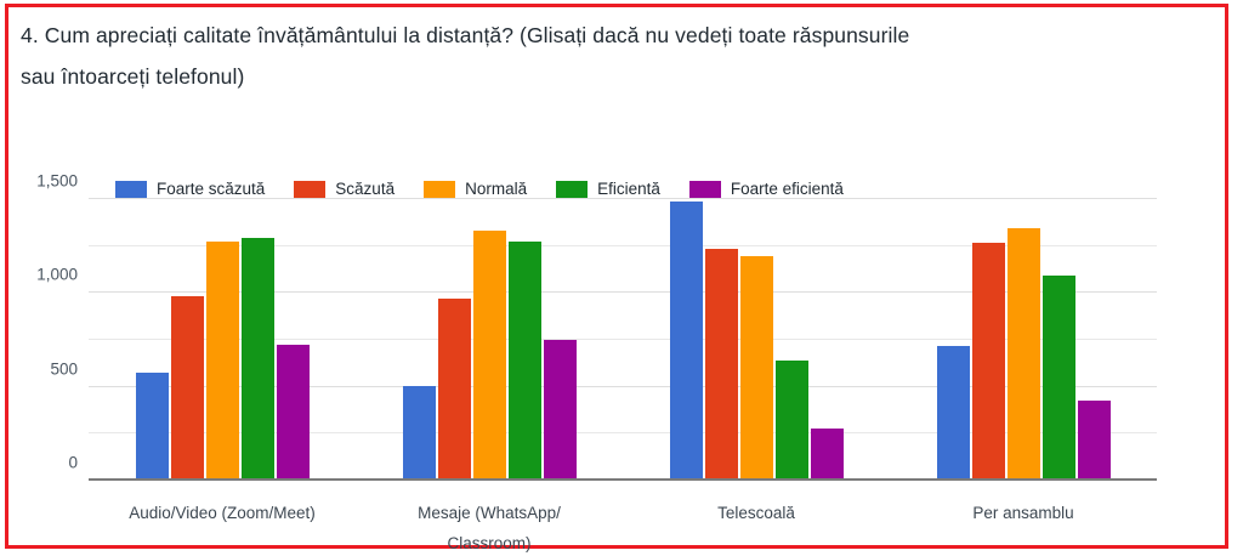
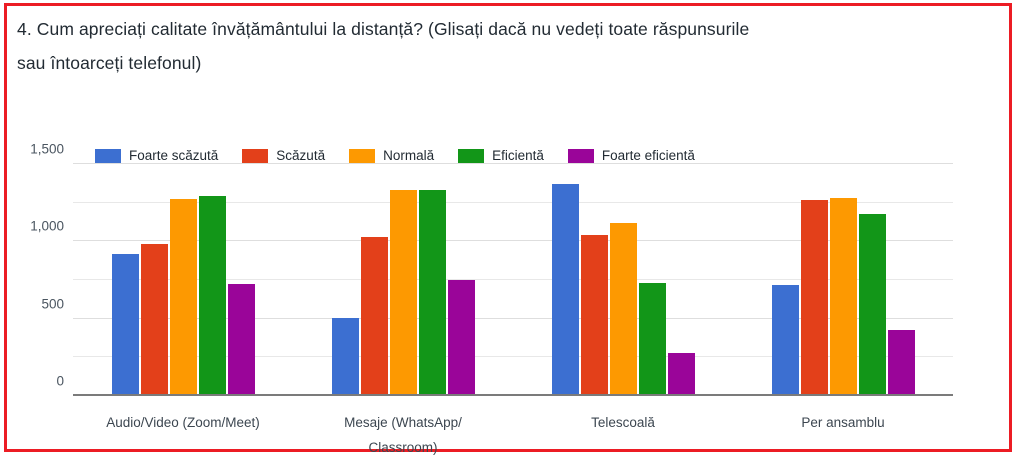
Foarte scăzută/Audio/Video (Zoom/Meet): 580 -> 920
Scăzută/Mesaje (WhatsApp/ Classroom): 970 -> 1030
Eficientă/Mesaje (WhatsApp/ Classroom): 1270 -> 1330
Foarte scăzută/Telescoală: 1490 -> 1370
Scăzută/Telescoală: 1240 -> 1040
Normală/Telescoală: 1200 -> 1120
Eficientă/Telescoală: 640 -> 730
Normală/Per ansamblu: 1340 -> 1280
Eficientă/Per ansamblu: 1100 -> 1180
